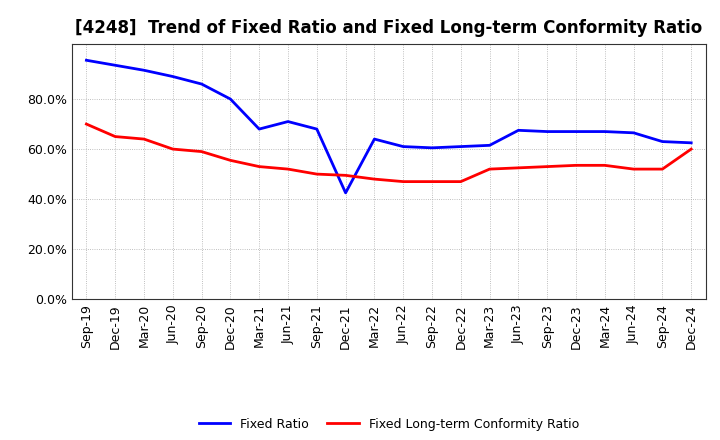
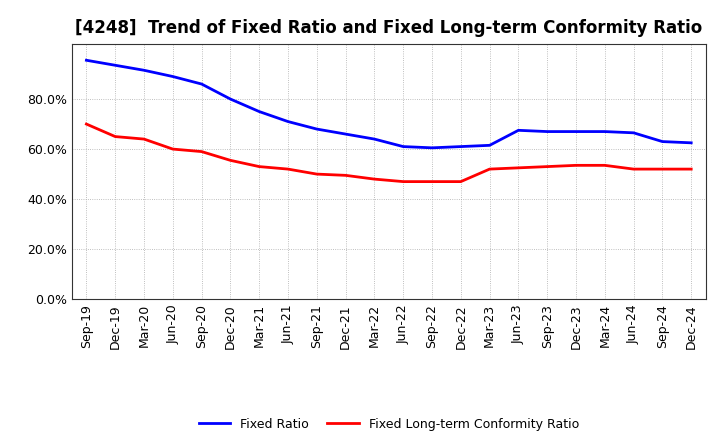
Fixed Ratio/Mar-21: 68.0% -> 75.0%
Fixed Ratio/Dec-21: 42.5% -> 66.0%
Fixed Long-term Conformity Ratio/Dec-24: 60.0% -> 52.0%
